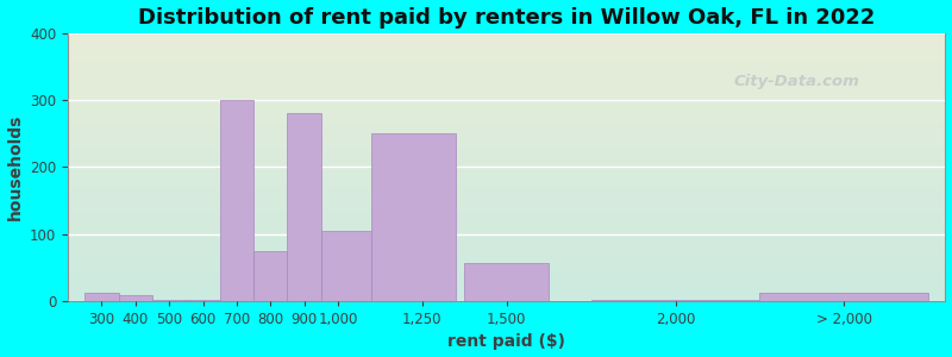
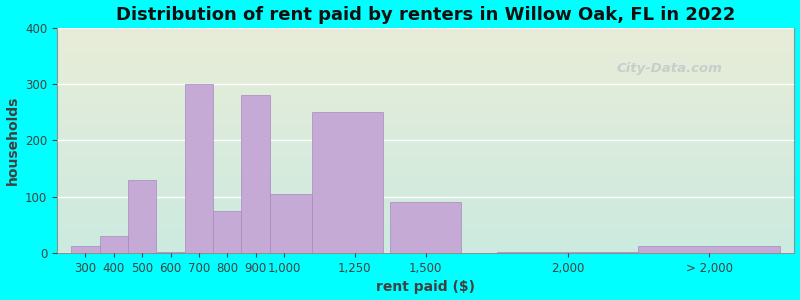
400: 8 -> 30
500: 2 -> 130
1,500: 57 -> 90
